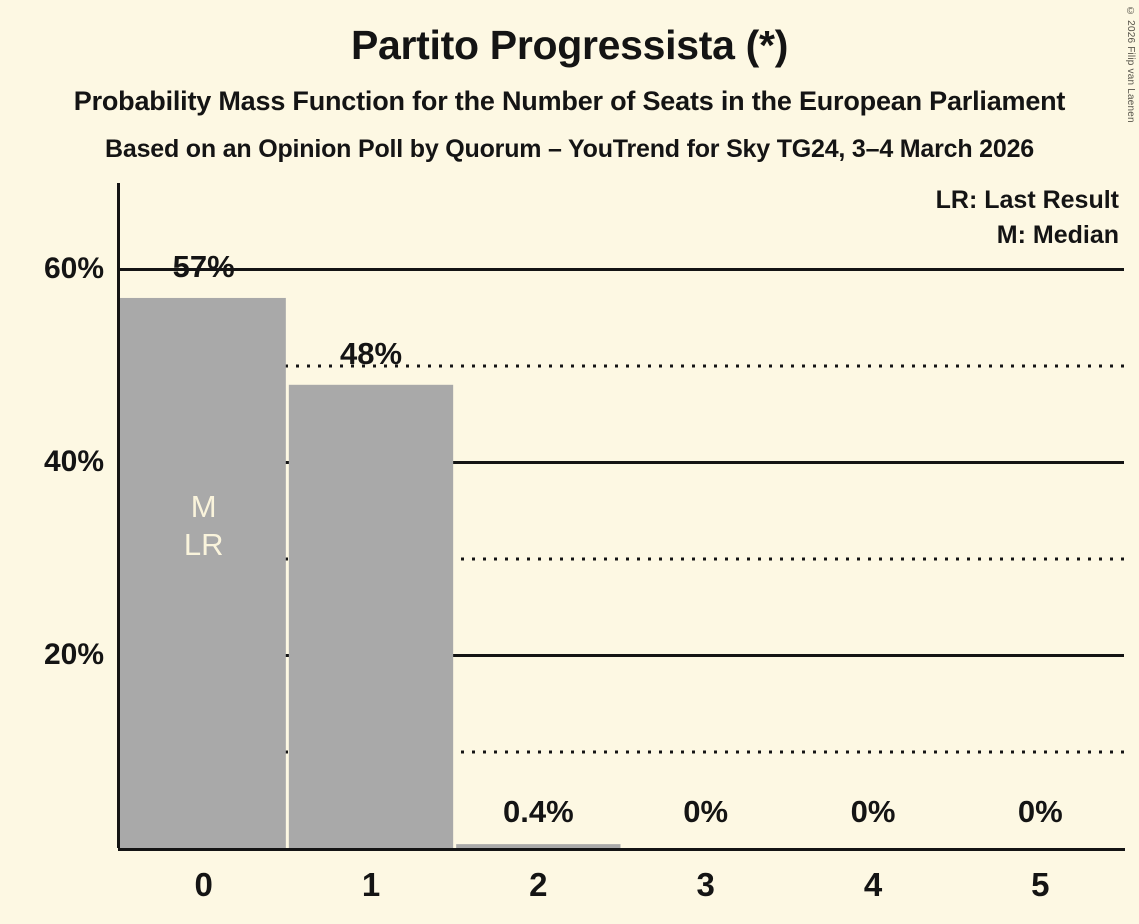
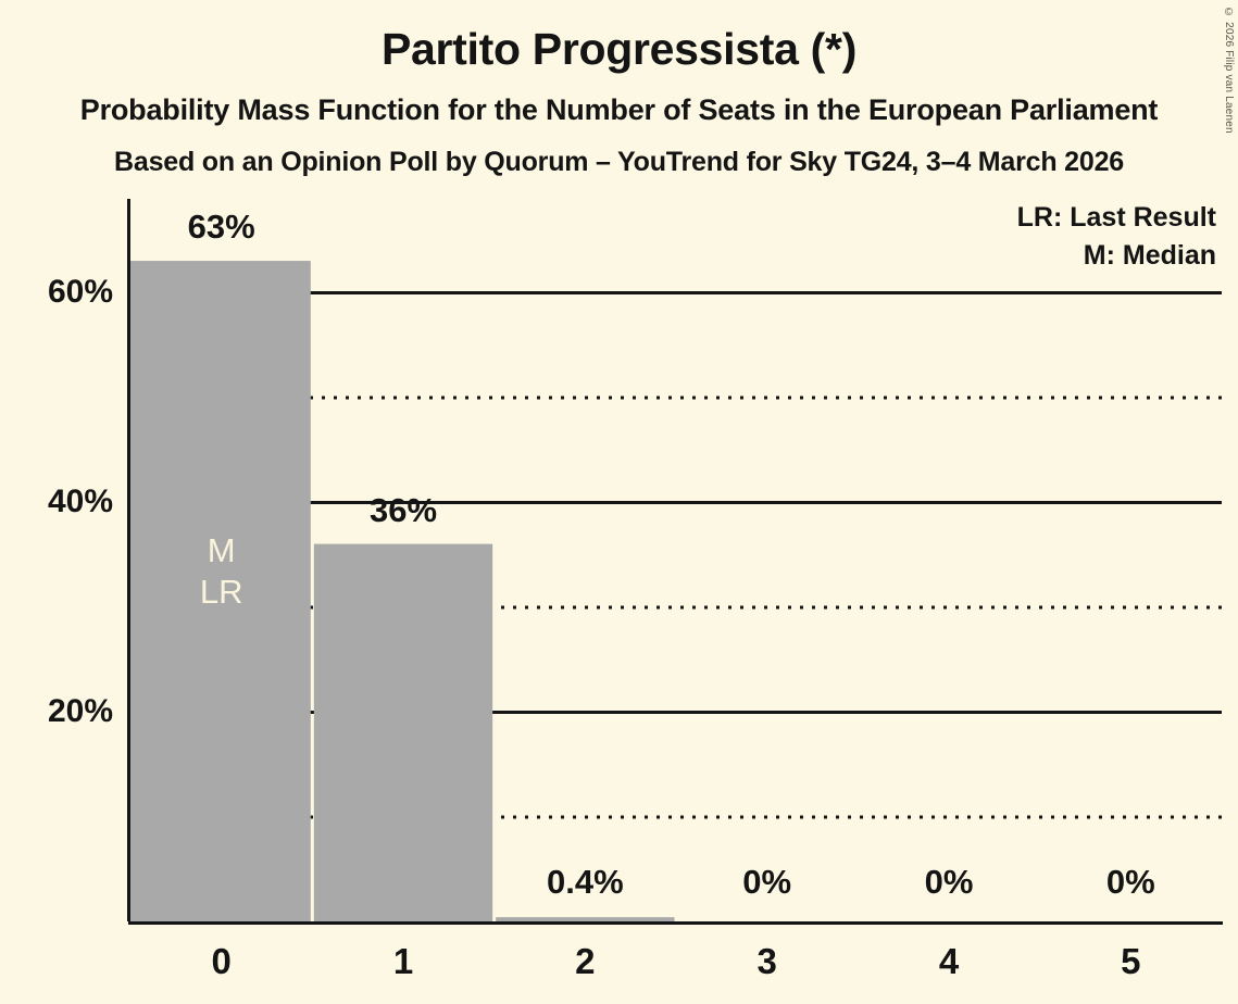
0: 57% -> 63%
1: 48% -> 36%
